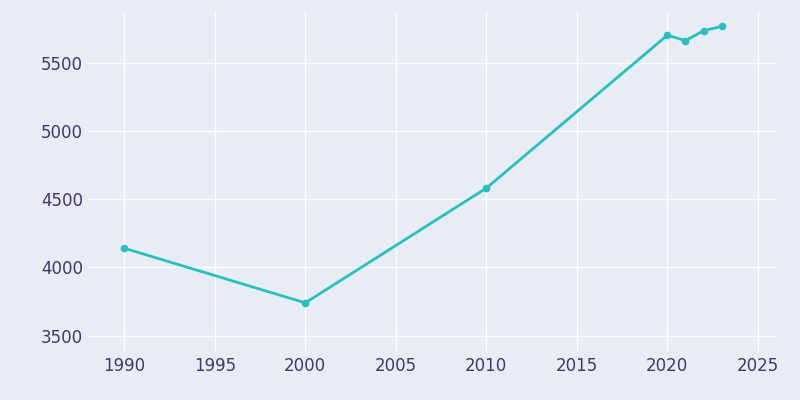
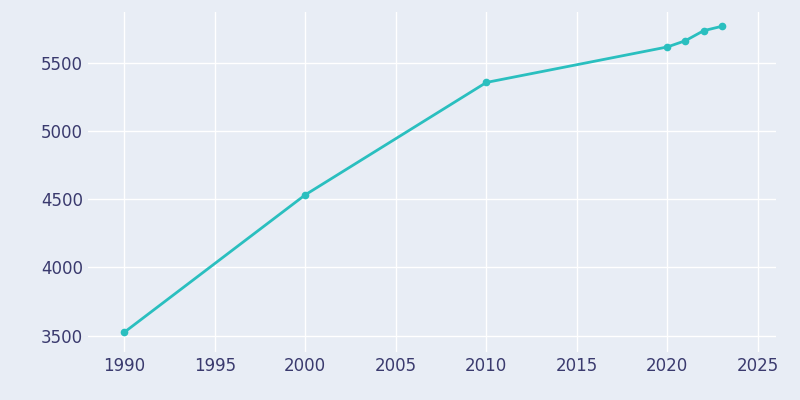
1990: 4140 -> 3520
2000: 3740 -> 4530
2010: 4580 -> 5350
2020: 5700 -> 5610
